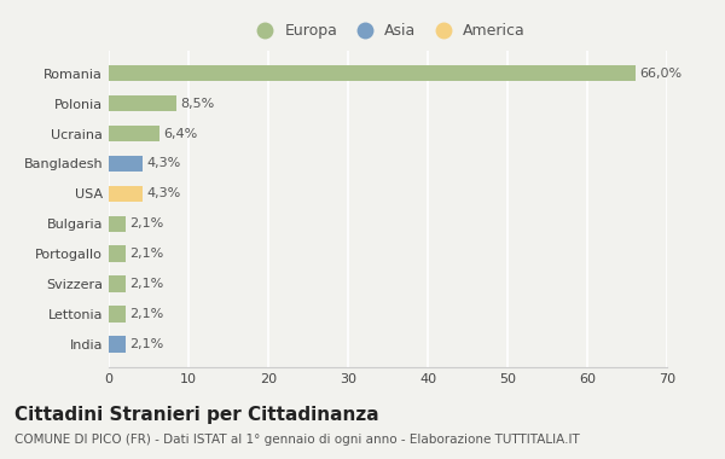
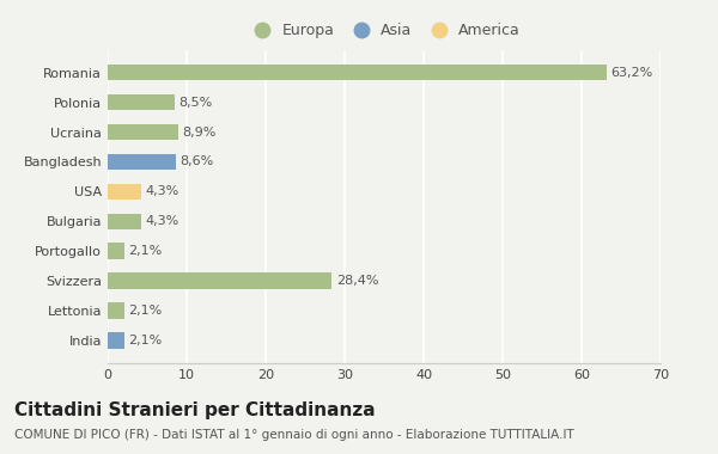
Romania: 66,0% -> 63,2%
Ucraina: 6,4% -> 8,9%
Bangladesh: 4,3% -> 8,6%
Bulgaria: 2,1% -> 4,3%
Svizzera: 2,1% -> 28,4%
